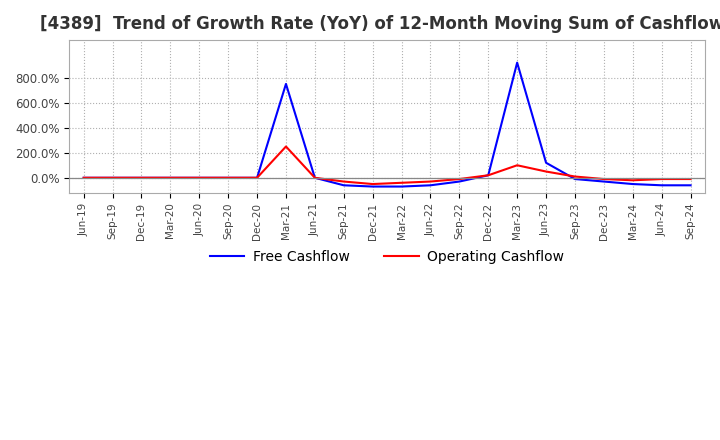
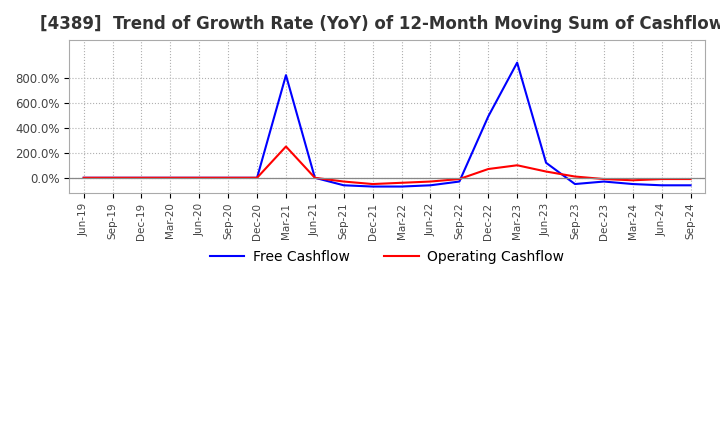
Free Cashflow/Mar-21: 750% -> 820%
Operating Cashflow/Dec-22: 20% -> 70%
Free Cashflow/Dec-22: 20% -> 490%
Free Cashflow/Sep-23: -10% -> -50%
